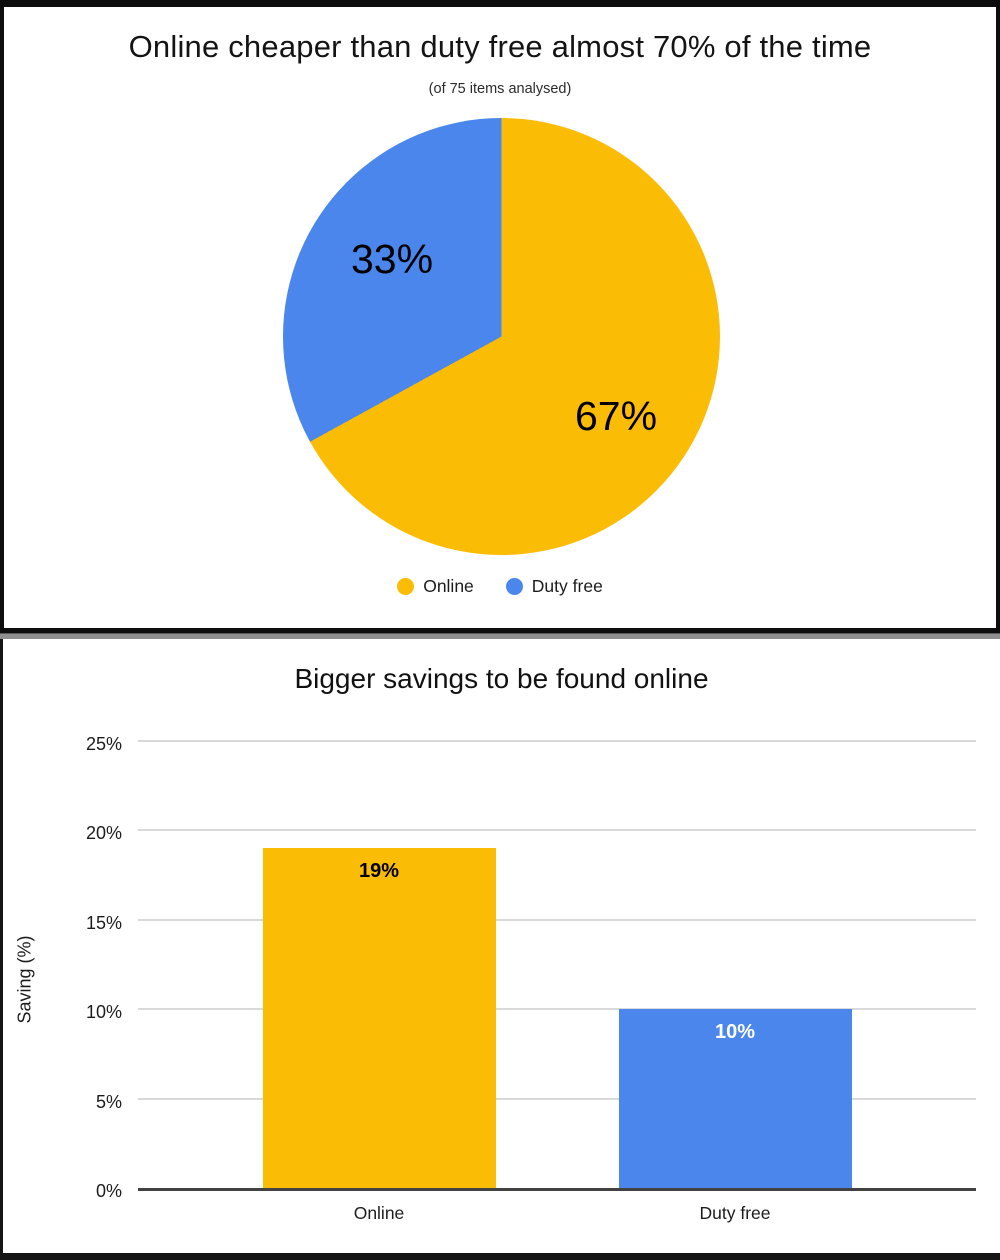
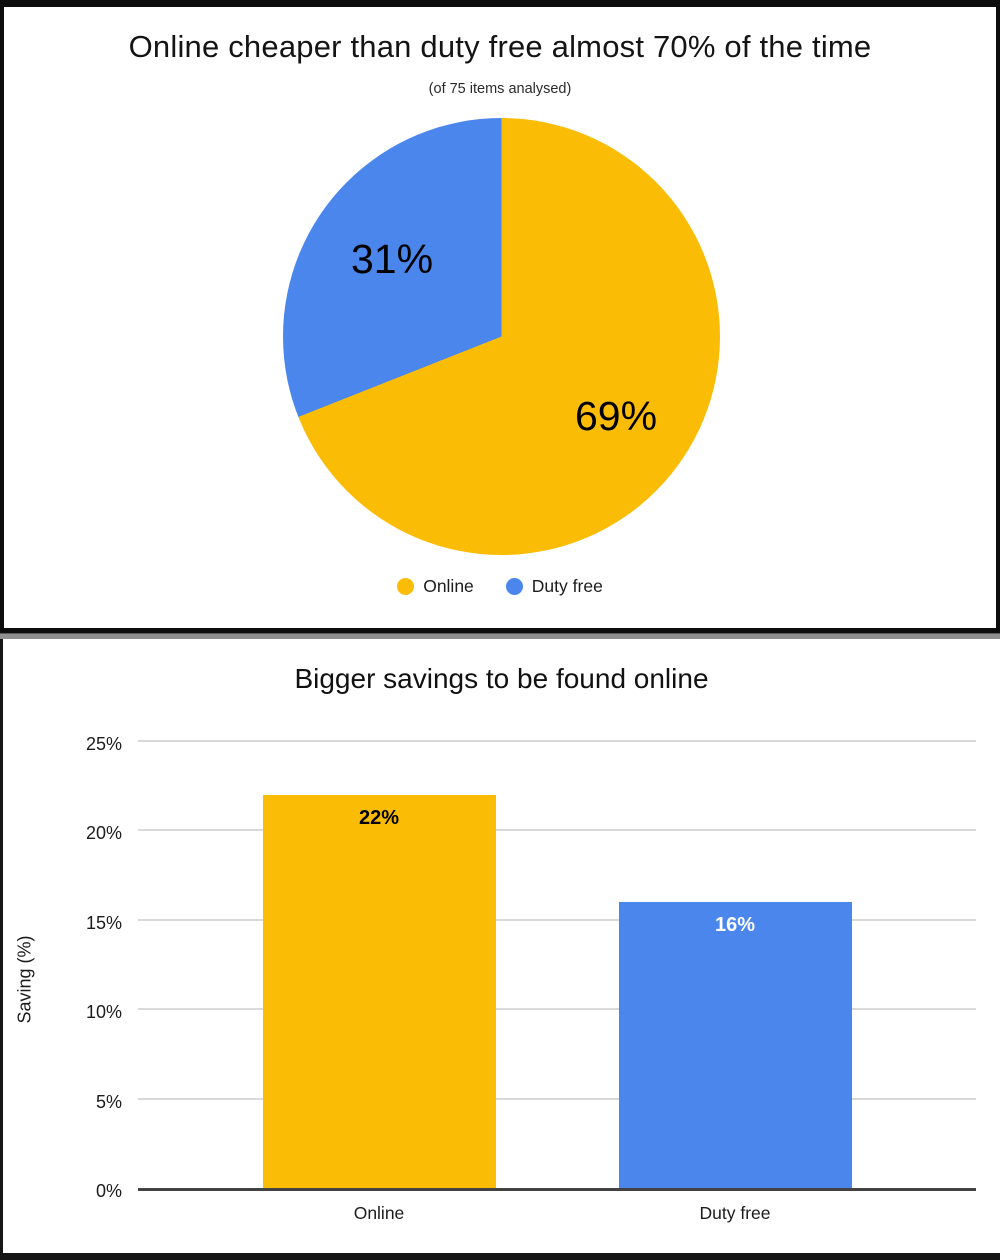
Online cheaper than duty free almost 70% of the time/Online: 67% -> 69%
Online cheaper than duty free almost 70% of the time/Duty free: 33% -> 31%
Bigger savings to be found online/Online: 19% -> 22%
Bigger savings to be found online/Duty free: 10% -> 16%
